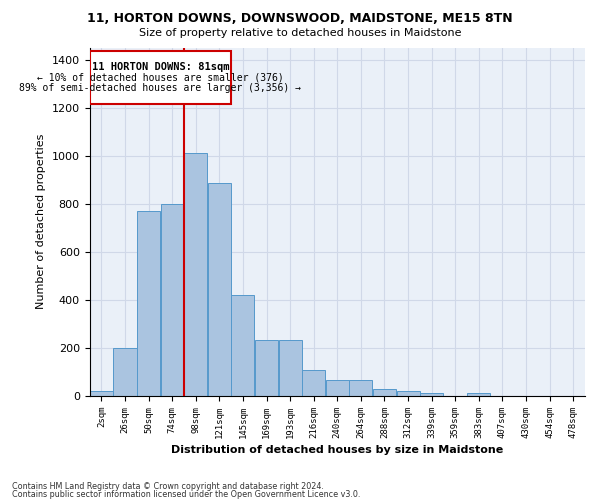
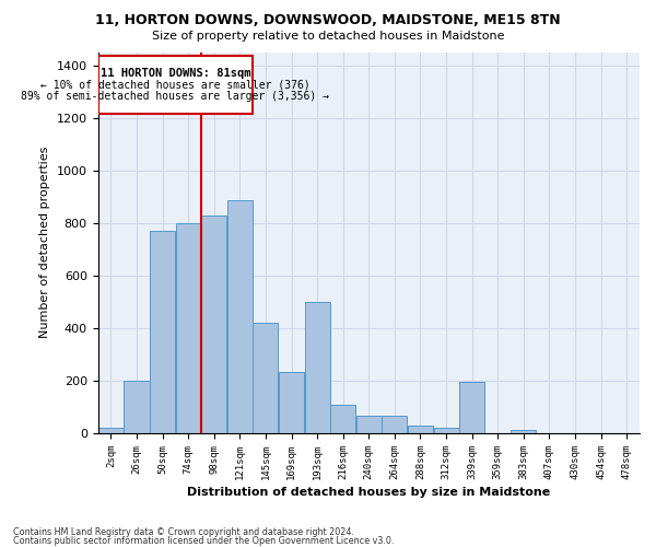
98sqm: 1010 -> 830
193sqm: 235 -> 500
339sqm: 12 -> 195
